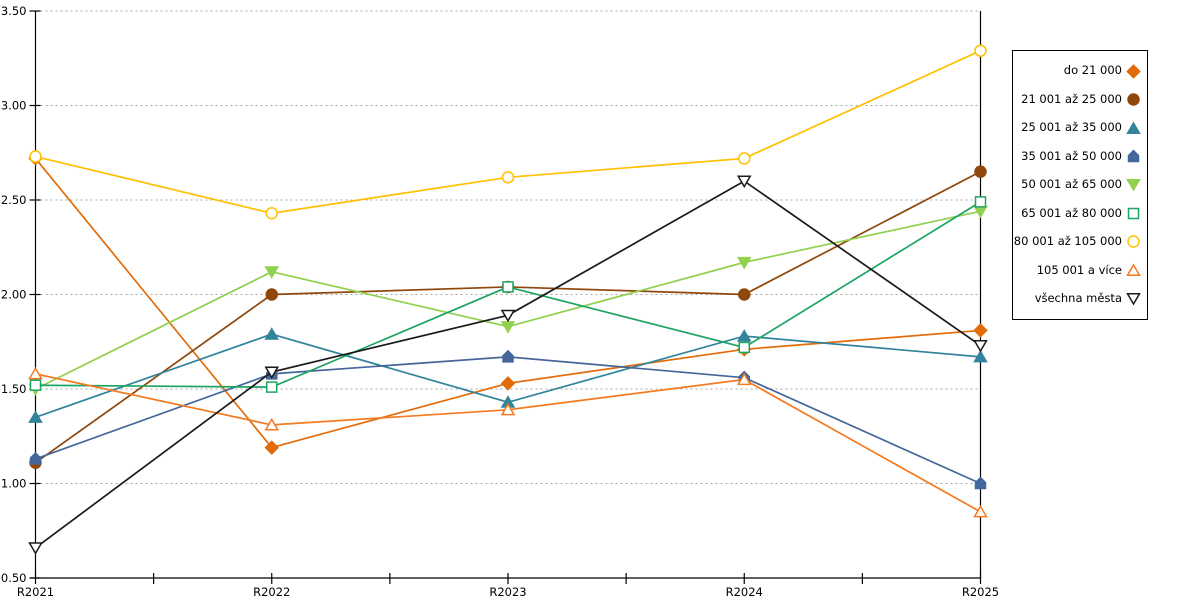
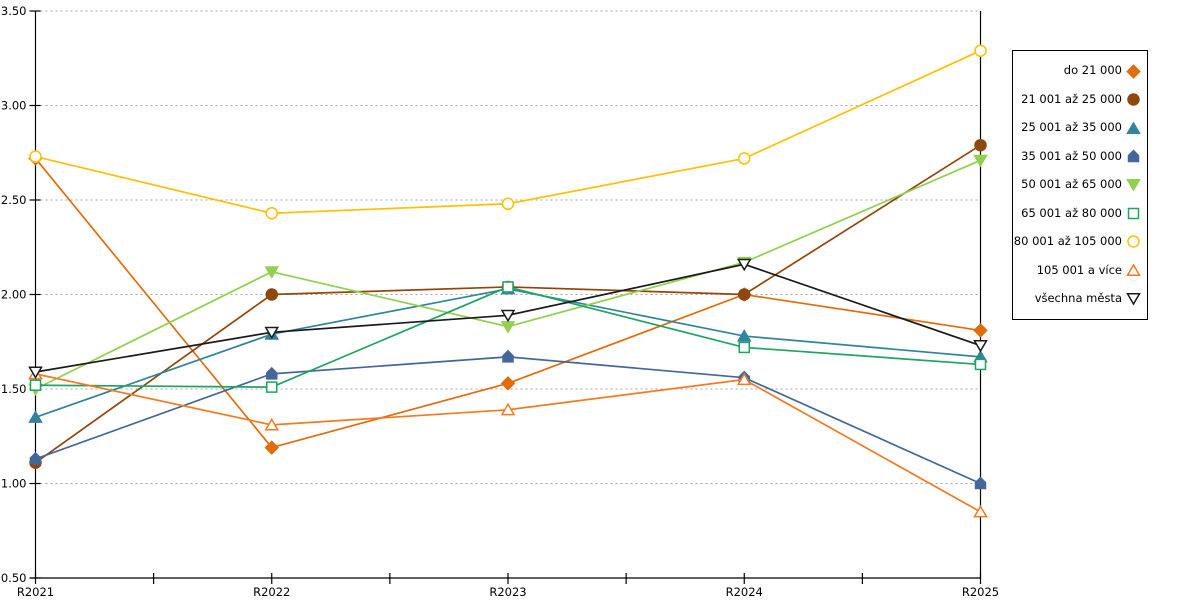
všechna města/R2021: 0.66 -> 1.59
všechna města/R2022: 1.59 -> 1.80
25 001 až 35 000/R2023: 1.43 -> 2.03
80 001 až 105 000/R2023: 2.62 -> 2.48
do 21 000/R2024: 1.71 -> 2.00
všechna města/R2024: 2.60 -> 2.16
21 001 až 25 000/R2025: 2.65 -> 2.79
50 001 až 65 000/R2025: 2.44 -> 2.71
65 001 až 80 000/R2025: 2.49 -> 1.63
